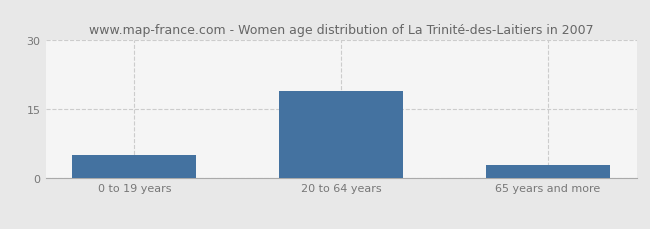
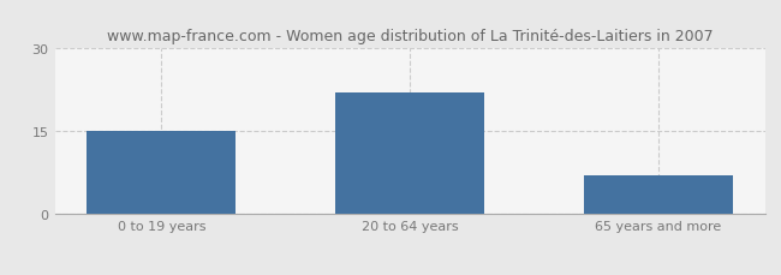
0 to 19 years: 5 -> 15
20 to 64 years: 19 -> 22
65 years and more: 3 -> 7
